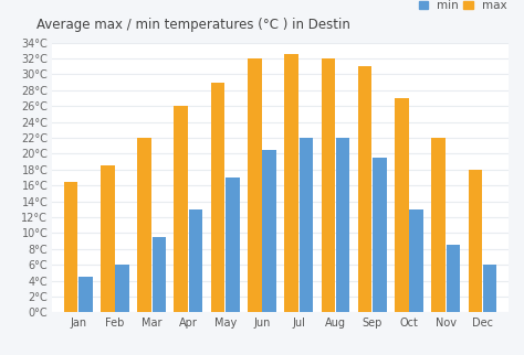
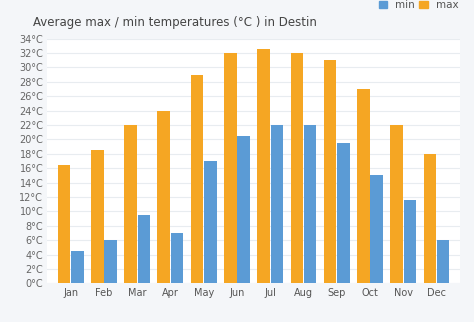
max/Apr: 26.0°C -> 24.0°C
min/Apr: 13.0°C -> 7.0°C
min/Oct: 13.0°C -> 15.0°C
min/Nov: 8.5°C -> 11.6°C
